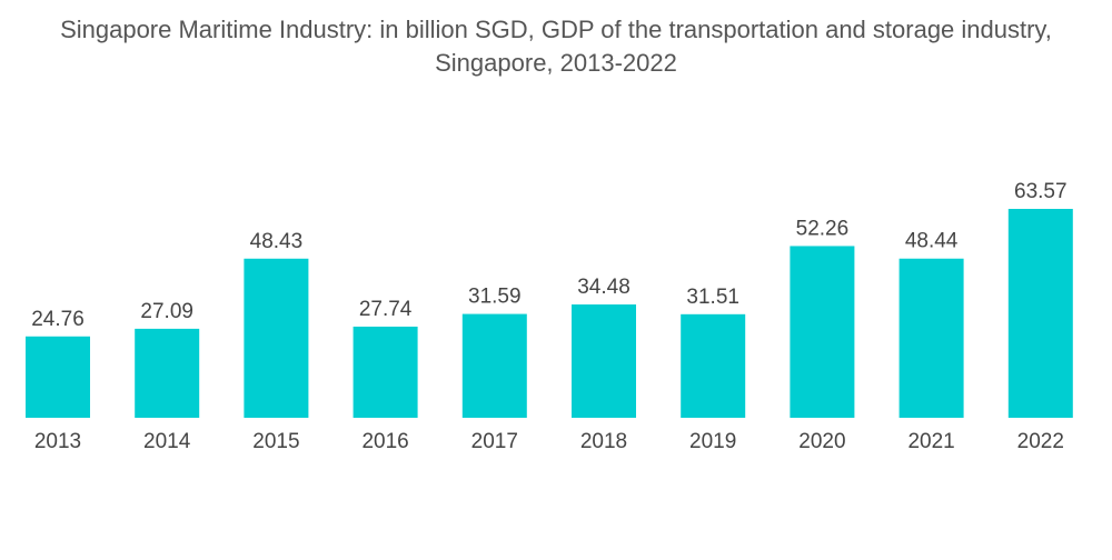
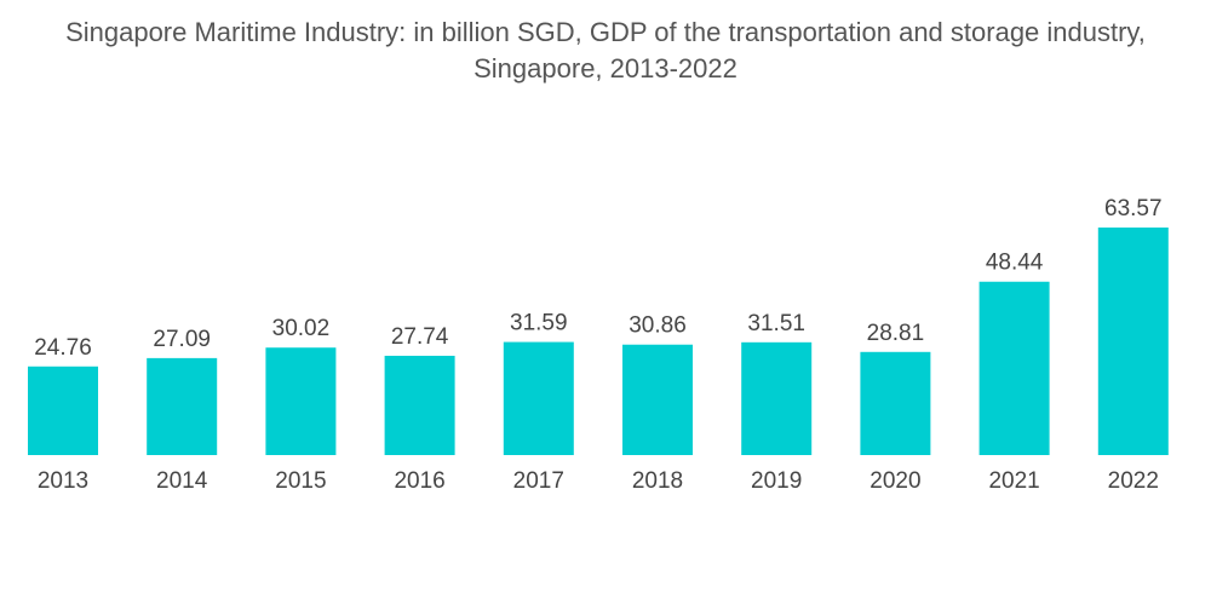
2015: 48.43 -> 30.02
2018: 34.48 -> 30.86
2020: 52.26 -> 28.81
